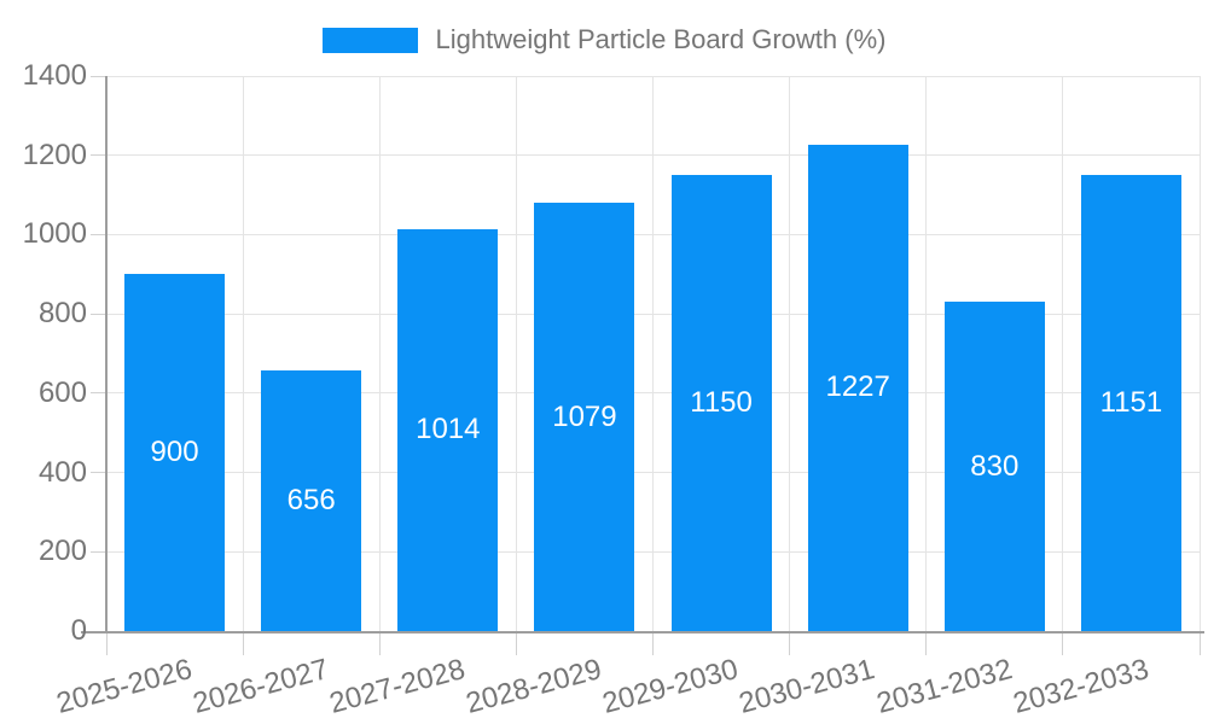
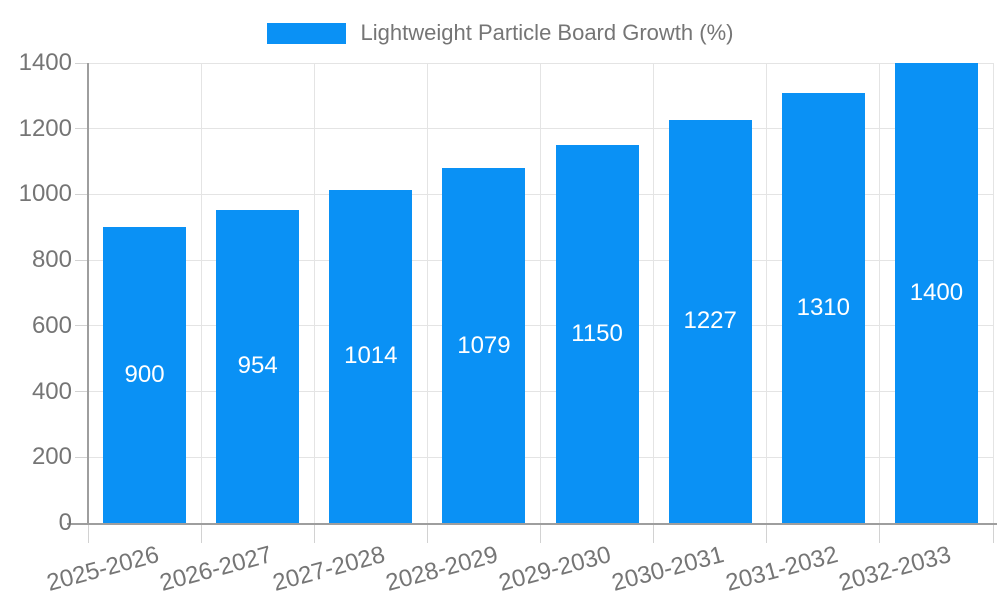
2026-2027: 656 -> 954
2031-2032: 830 -> 1310
2032-2033: 1151 -> 1400
